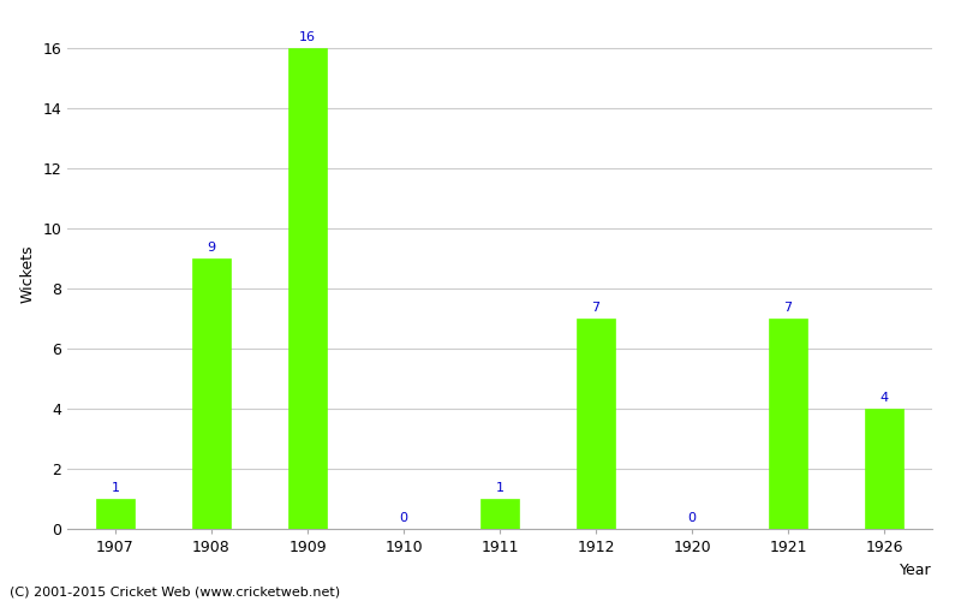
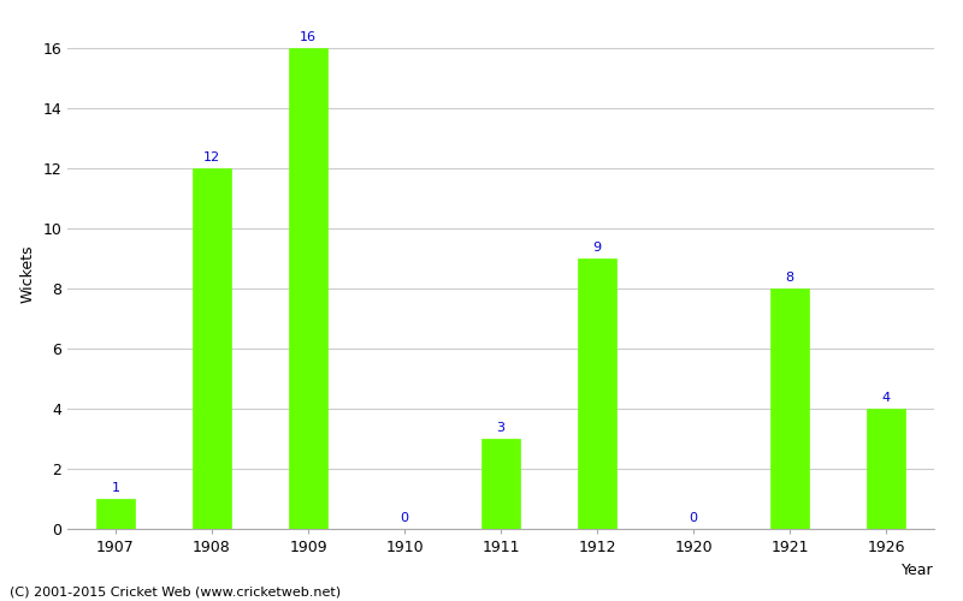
1908: 9 -> 12
1911: 1 -> 3
1912: 7 -> 9
1921: 7 -> 8
